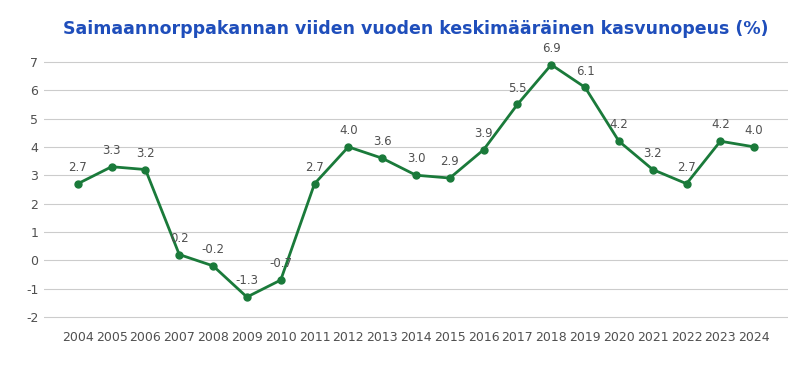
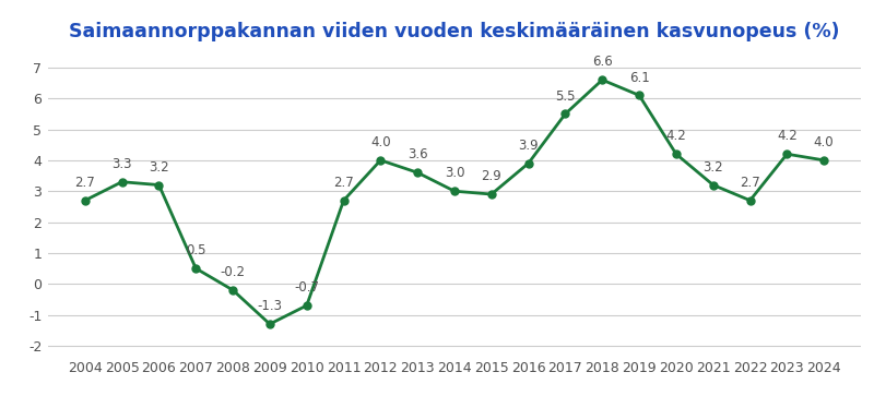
2007: 0.2 -> 0.5
2018: 6.9 -> 6.6
